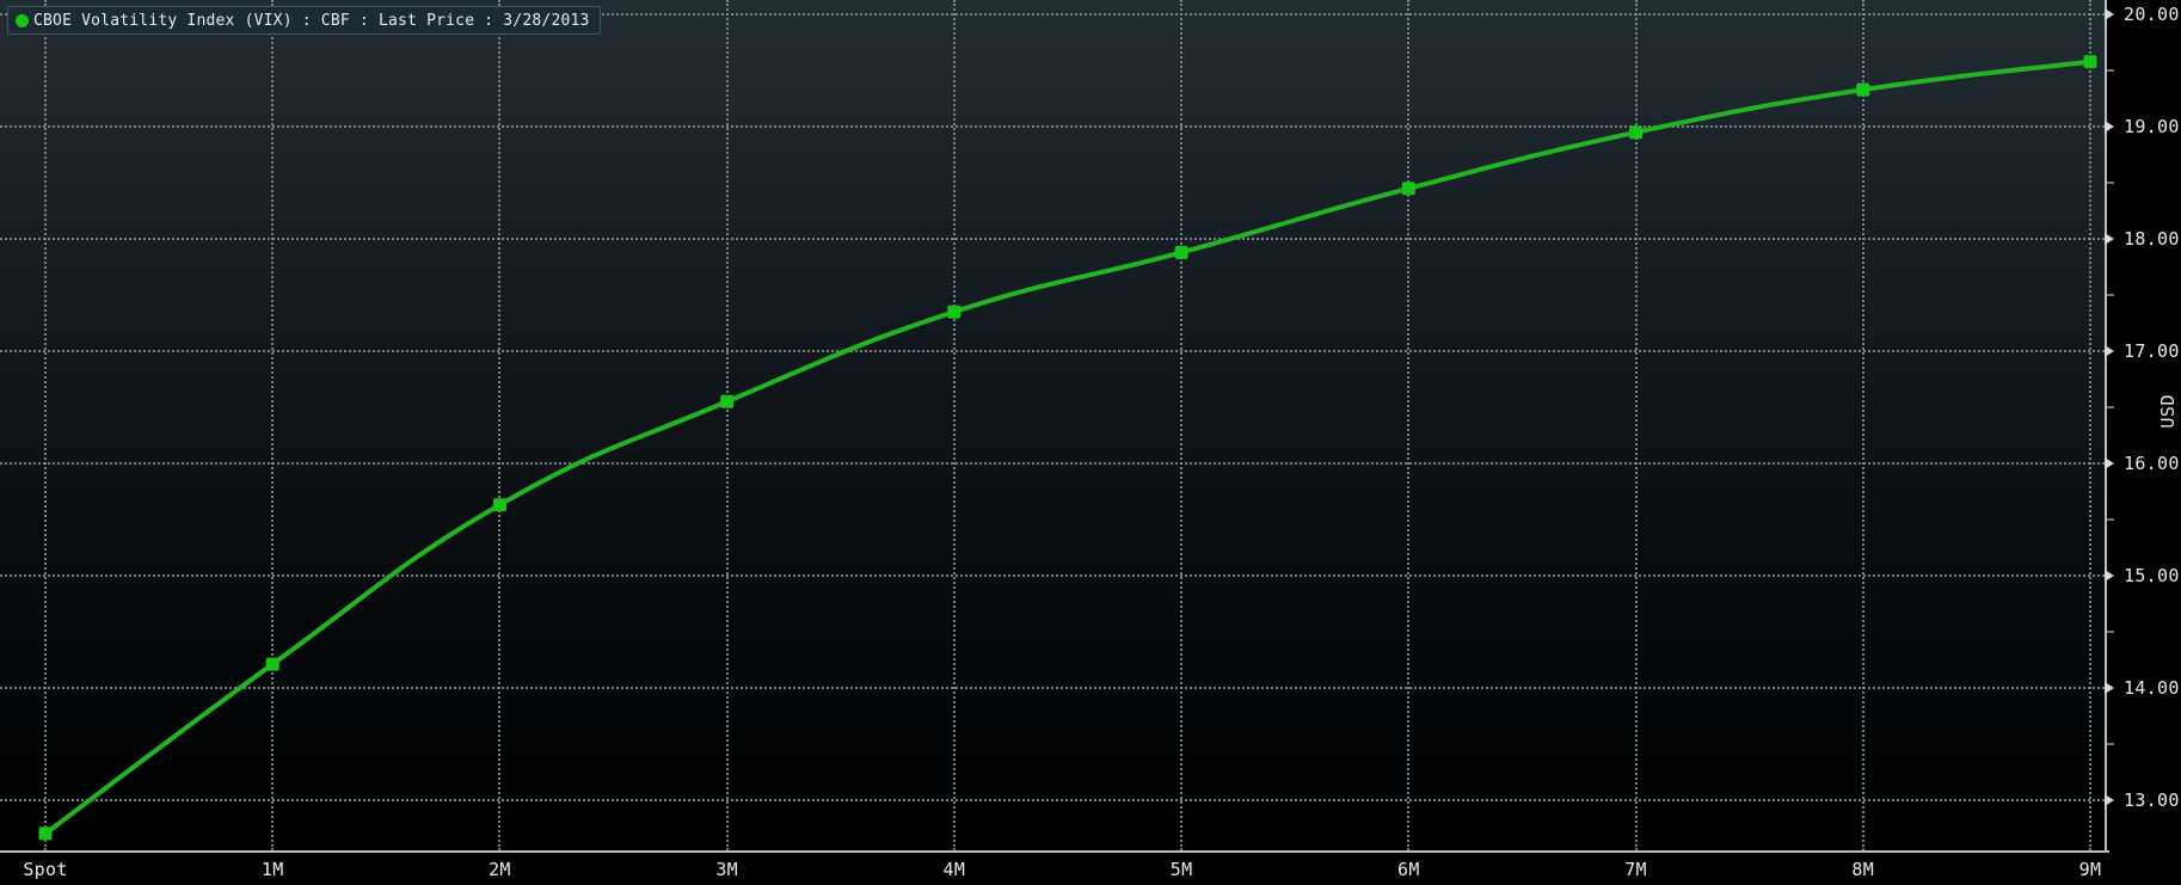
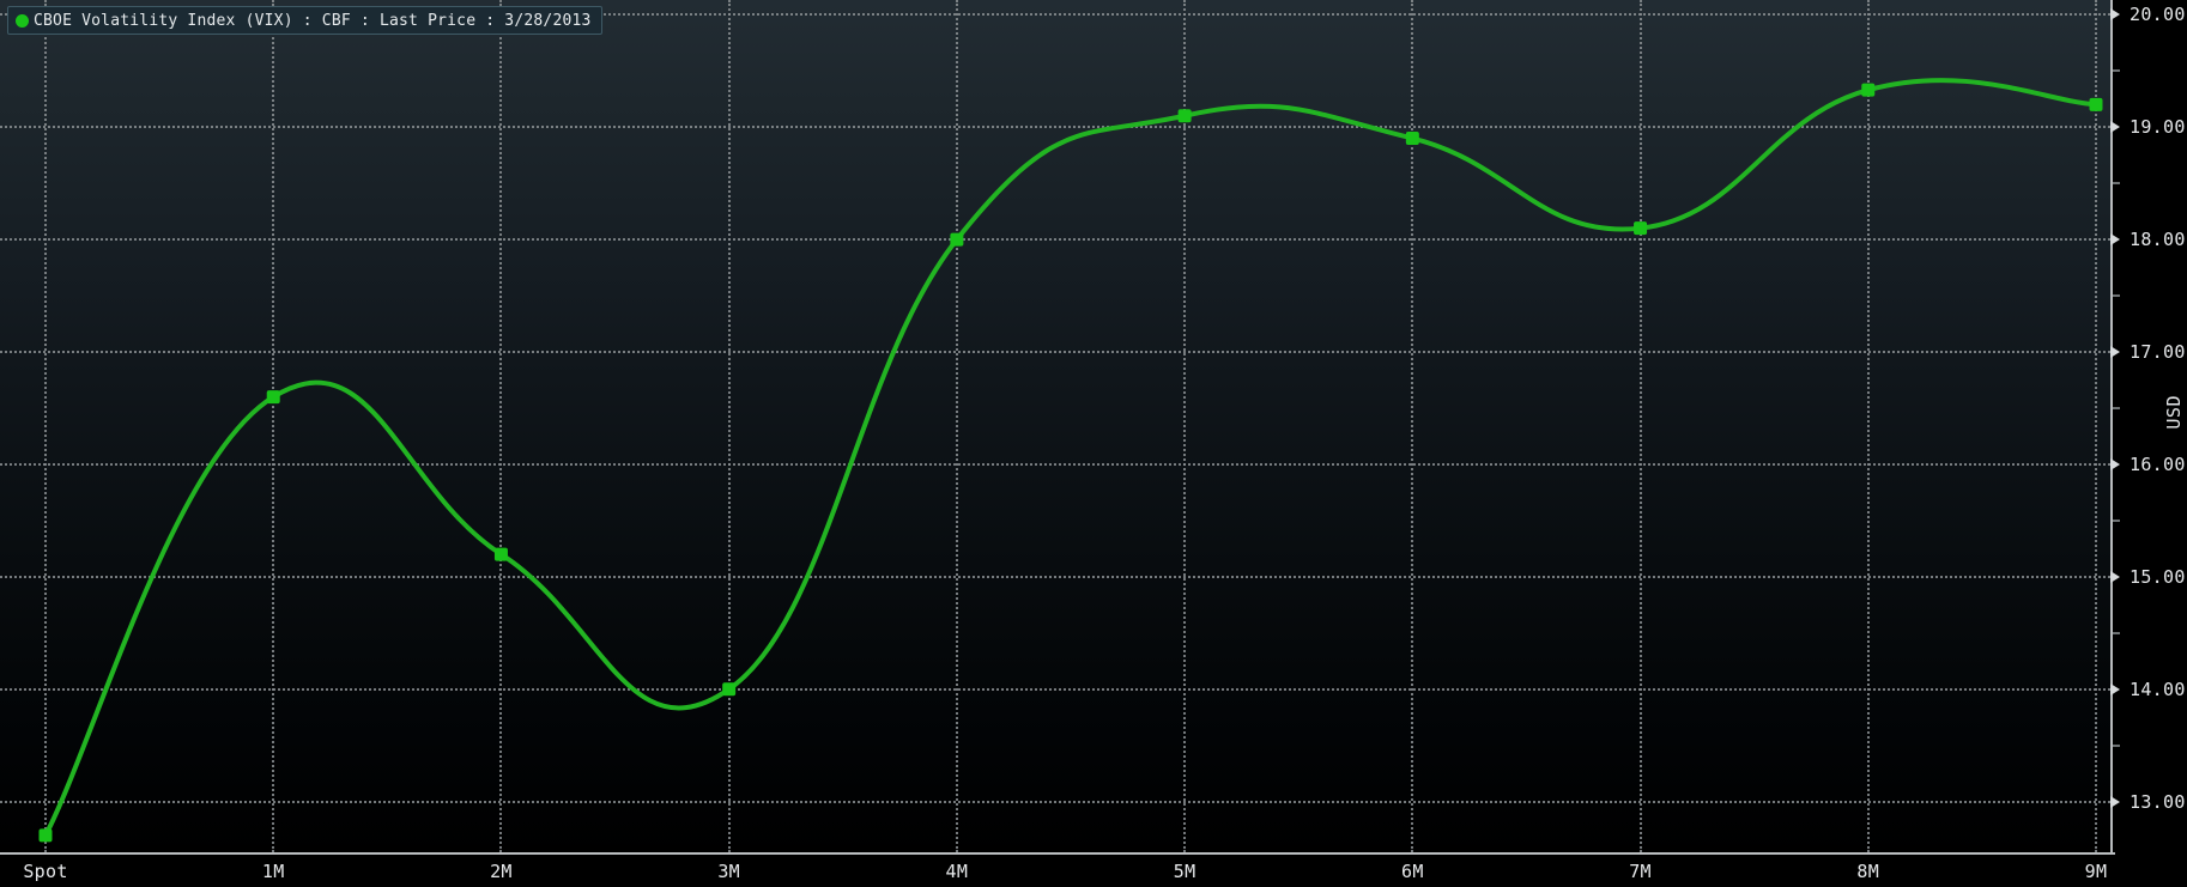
1M: 14.2 -> 16.6
2M: 15.6 -> 15.2
3M: 16.6 -> 14.0
4M: 17.4 -> 18.0
5M: 17.9 -> 19.1
6M: 18.4 -> 18.9
7M: 18.9 -> 18.1
9M: 19.6 -> 19.2
